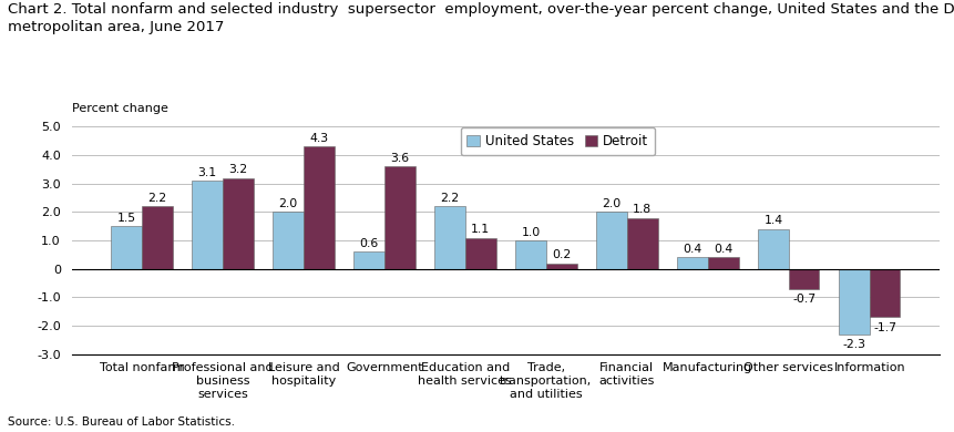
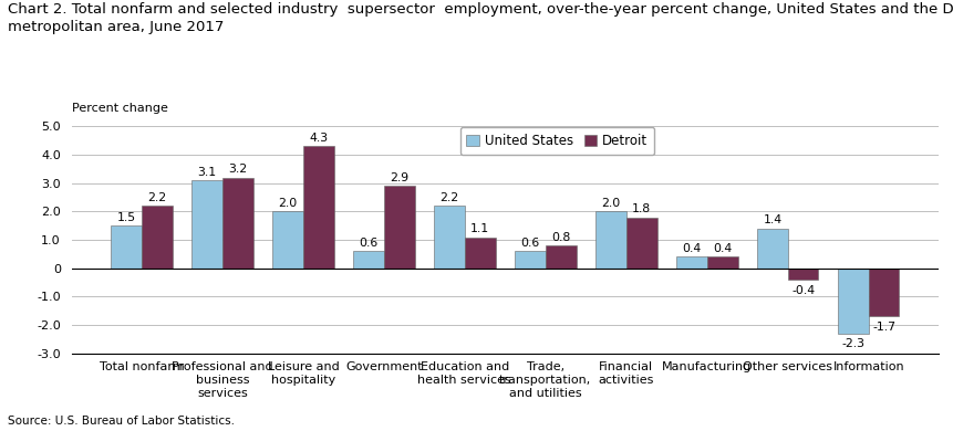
Detroit/Government: 3.6 -> 2.9
United States/Trade, transportation, and utilities: 1.0 -> 0.6
Detroit/Trade, transportation, and utilities: 0.2 -> 0.8
Detroit/Other services: -0.7 -> -0.4
